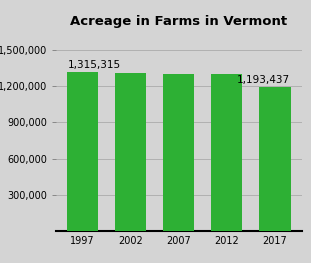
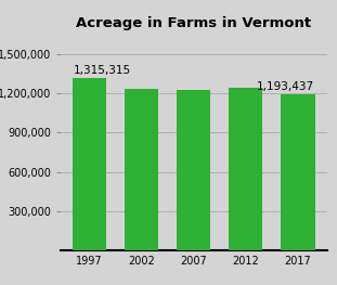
2002: 1,310,000 -> 1,240,000
2007: 1,300,000 -> 1,230,000
2012: 1,300,000 -> 1,240,000
